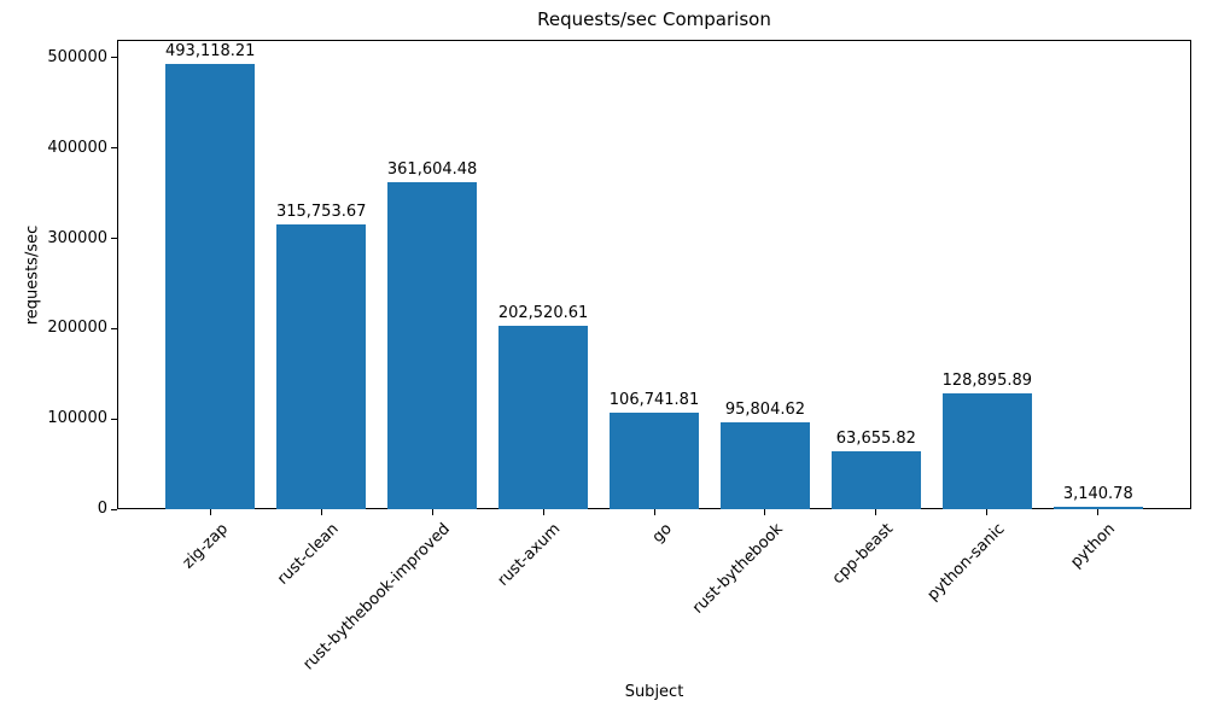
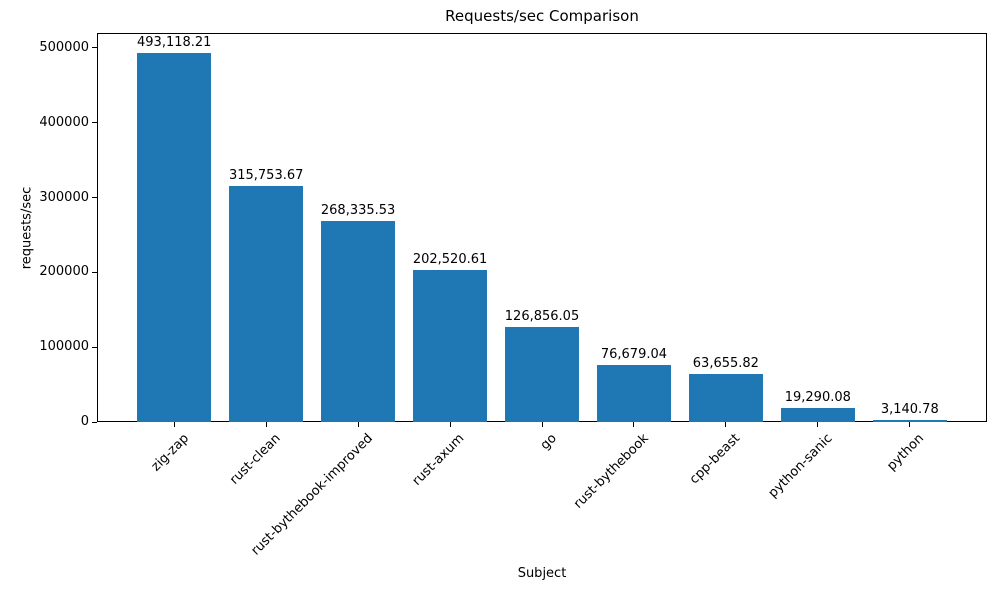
rust-bythebook-improved: 361,604.48 -> 268,335.53
go: 106,741.81 -> 126,856.05
rust-bythebook: 95,804.62 -> 76,679.04
python-sanic: 128,895.89 -> 19,290.08
